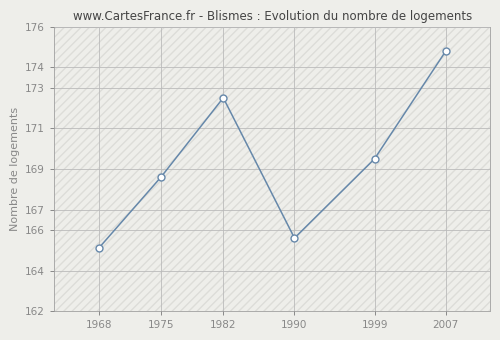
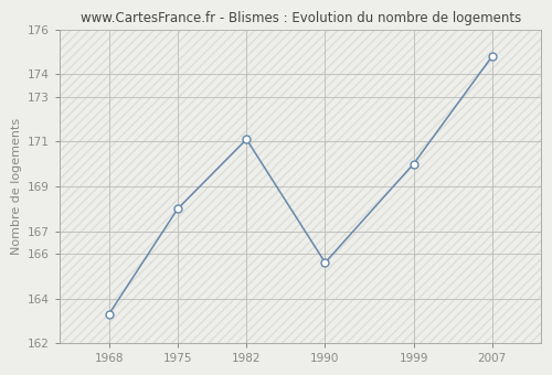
1968: 165.1 -> 163.3
1975: 168.6 -> 168.0
1982: 172.5 -> 171.1
1999: 169.5 -> 170.0
